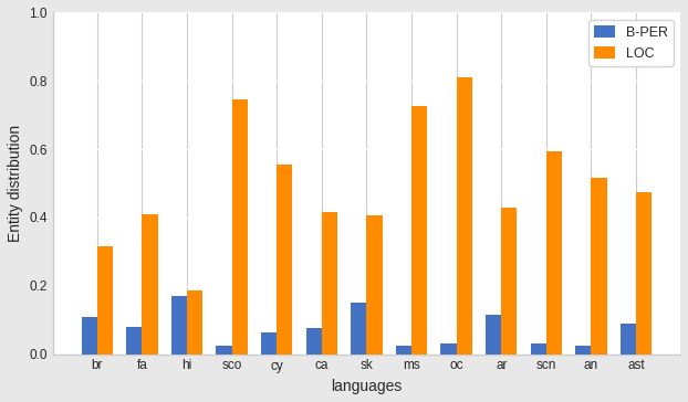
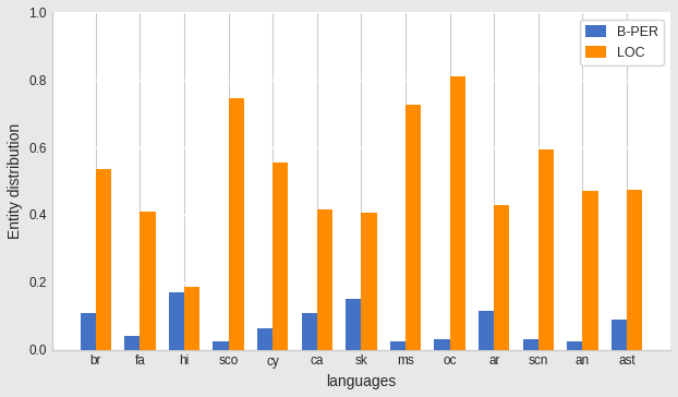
LOC/br: 0.315 -> 0.535
B-PER/fa: 0.080 -> 0.040
B-PER/ca: 0.075 -> 0.110
LOC/an: 0.515 -> 0.470
